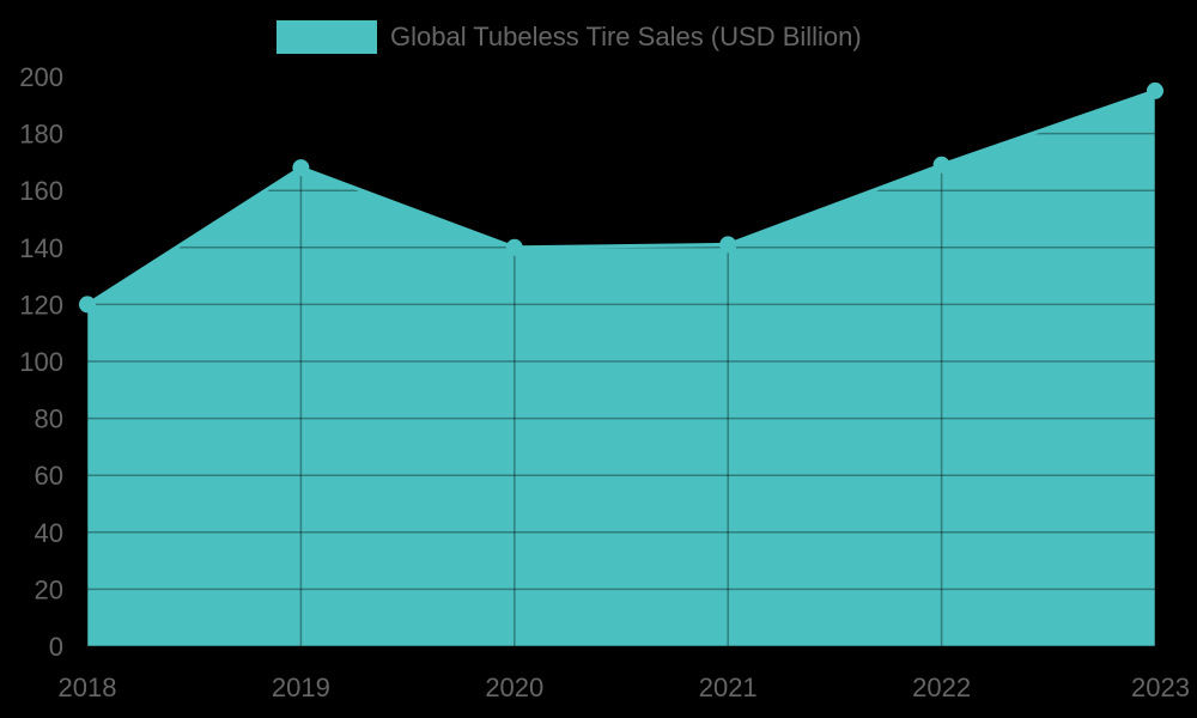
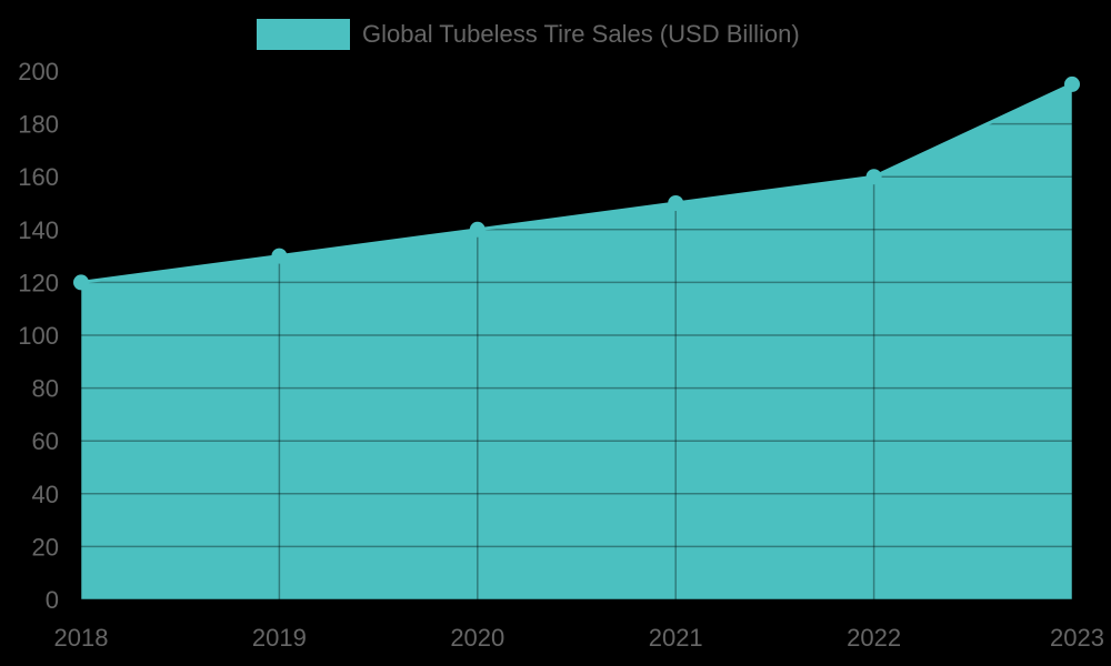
2019: 168 -> 130
2021: 141 -> 150
2022: 169 -> 160
